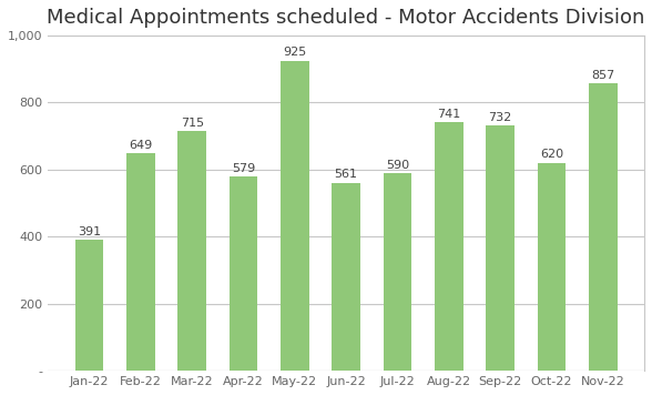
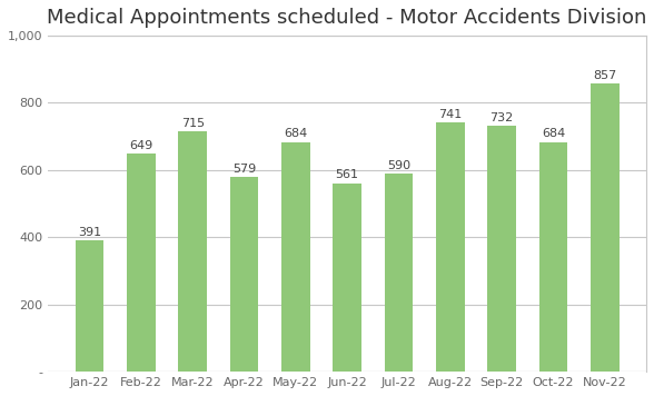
May-22: 925 -> 684
Oct-22: 620 -> 684
